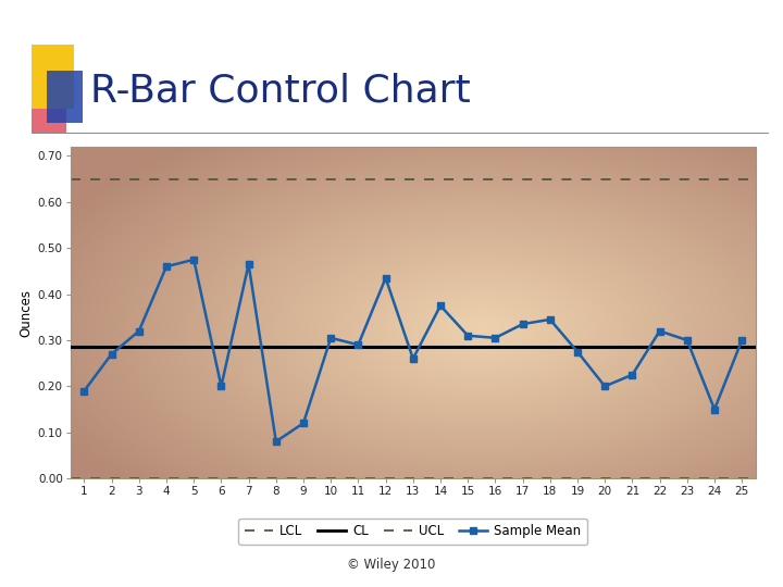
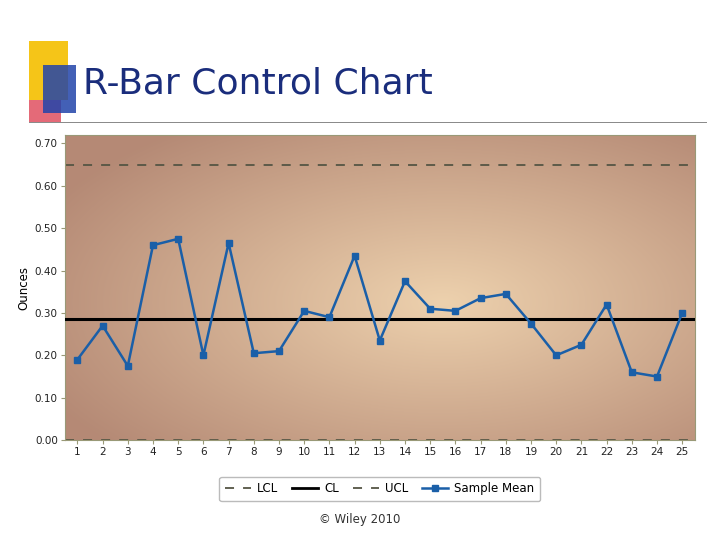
3: 0.320 -> 0.175
8: 0.080 -> 0.205
9: 0.120 -> 0.210
13: 0.260 -> 0.235
23: 0.300 -> 0.160
